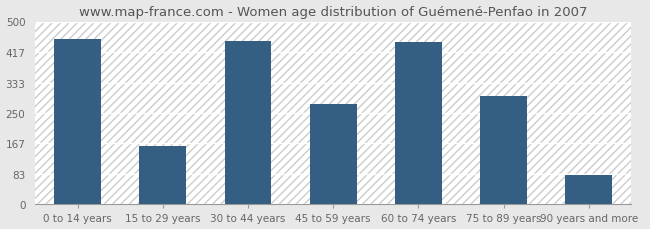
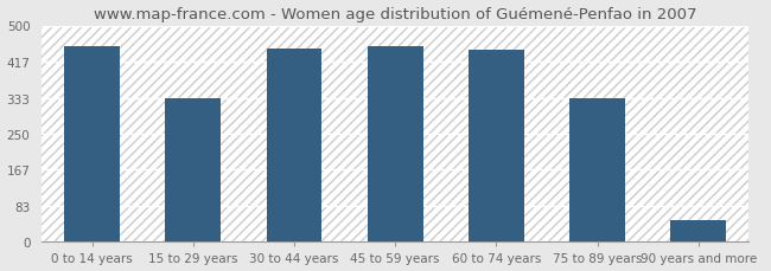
15 to 29 years: 160 -> 333
45 to 59 years: 275 -> 453
75 to 89 years: 295 -> 333
90 years and more: 80 -> 50
